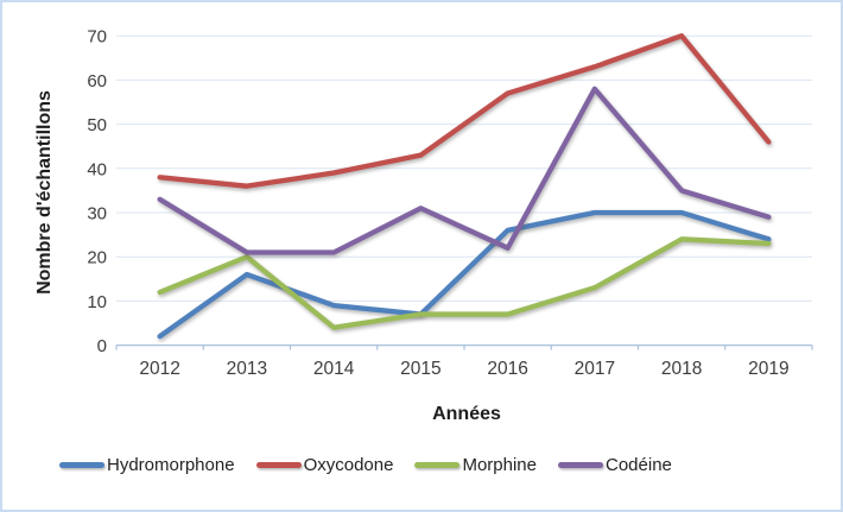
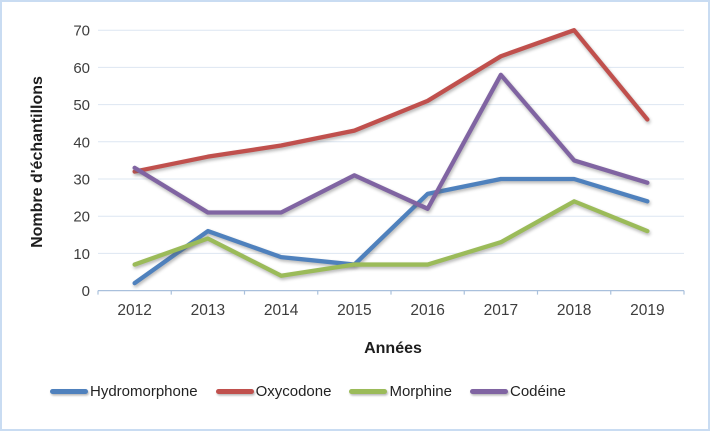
Oxycodone/2012: 38 -> 32
Morphine/2012: 12 -> 7
Morphine/2013: 20 -> 14
Oxycodone/2016: 57 -> 51
Morphine/2019: 23 -> 16
